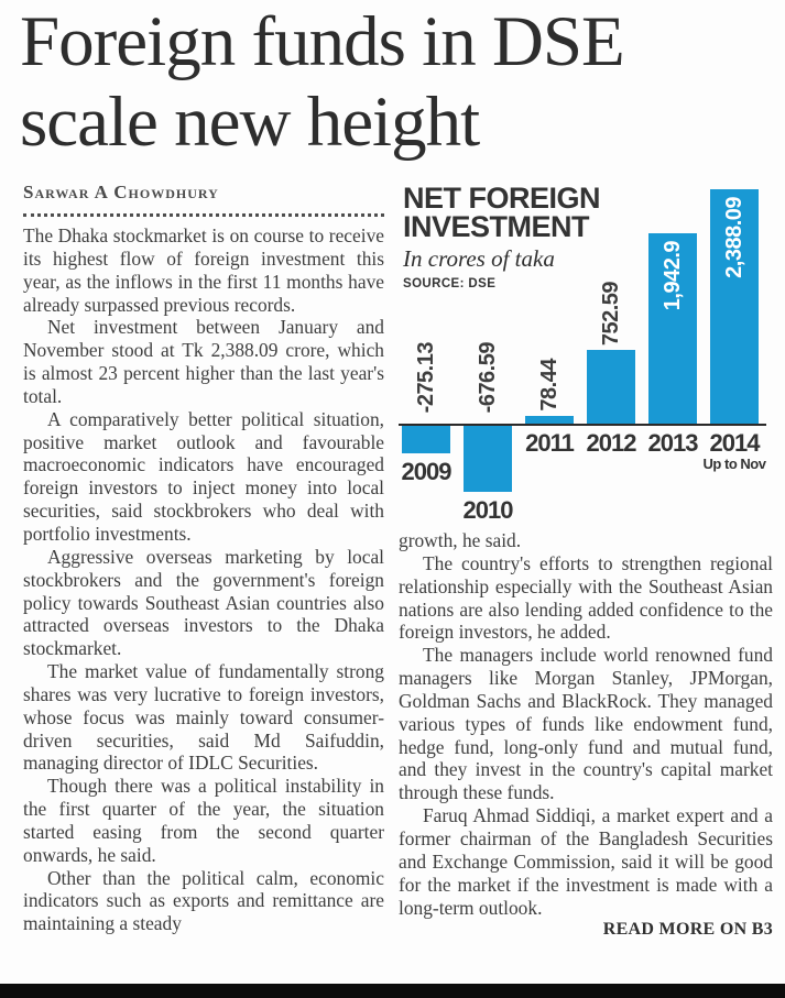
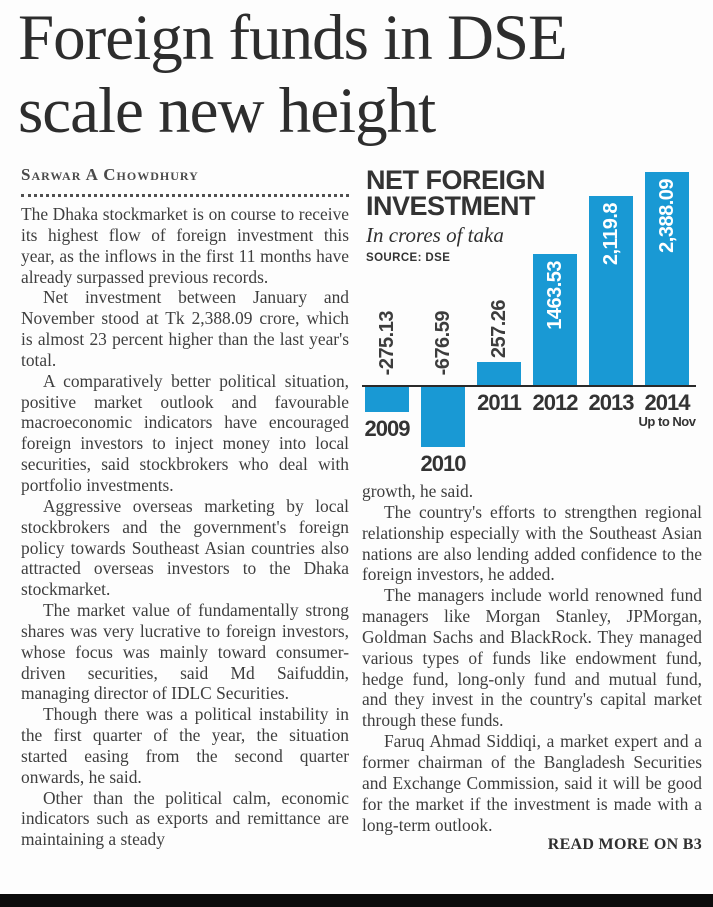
2011: 78.44 -> 257.26
2012: 752.59 -> 1463.53
2013: 1,942.9 -> 2,119.8
